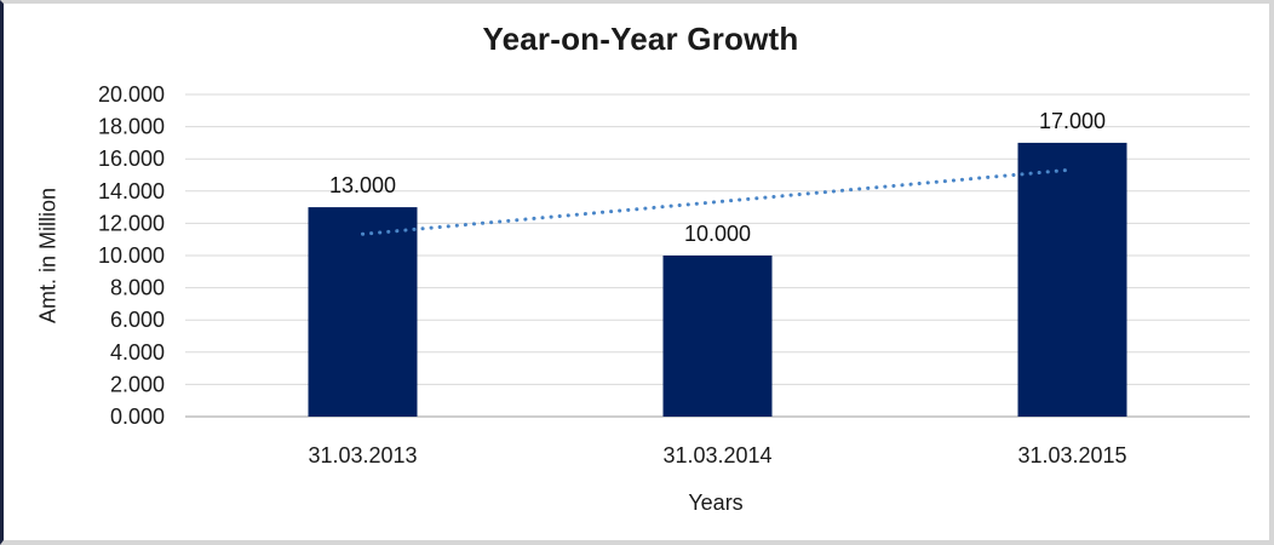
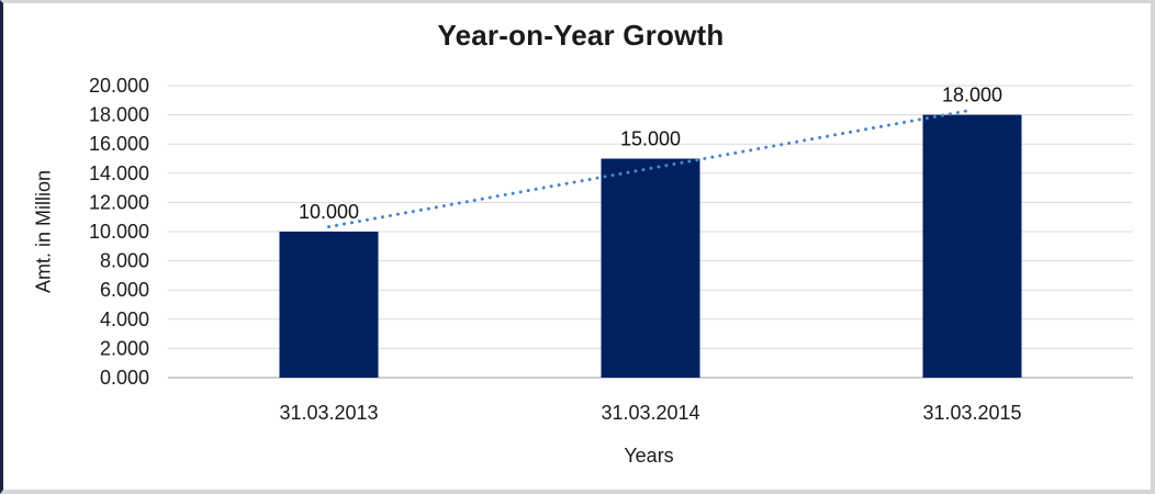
31.03.2013: 13.000 -> 10.000
31.03.2014: 10.000 -> 15.000
31.03.2015: 17.000 -> 18.000
